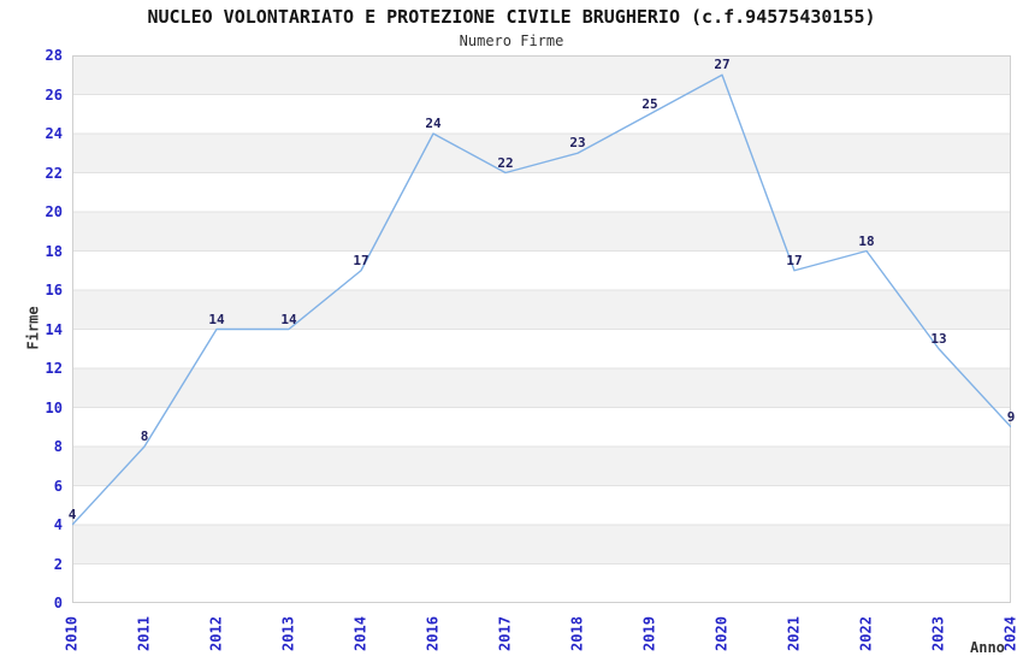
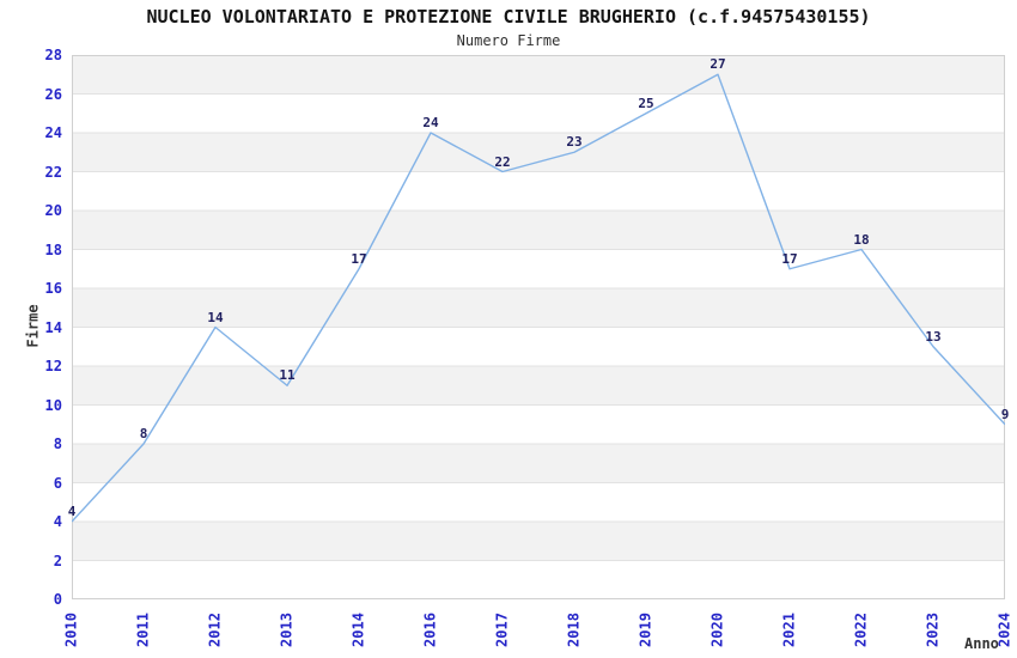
2013: 14 -> 11
